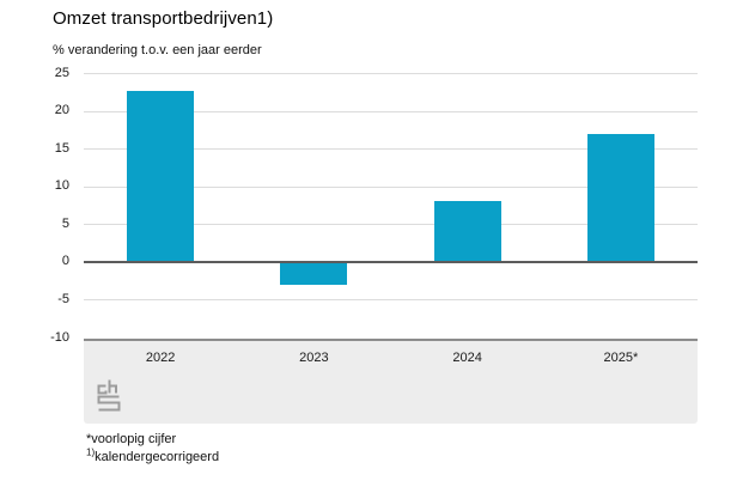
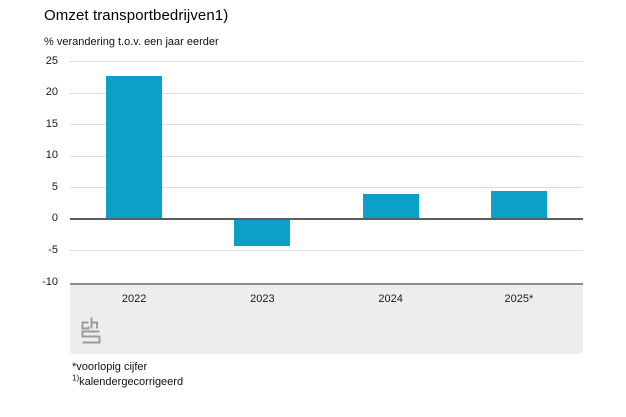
2023: -3 -> -4
2024: 8 -> 4
2025*: 17 -> 4
